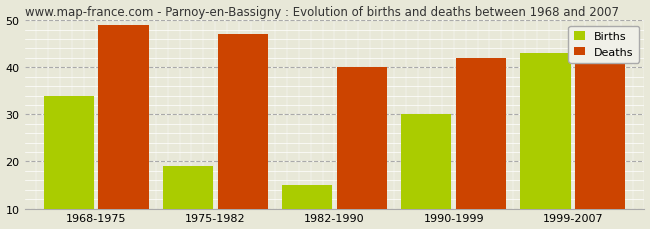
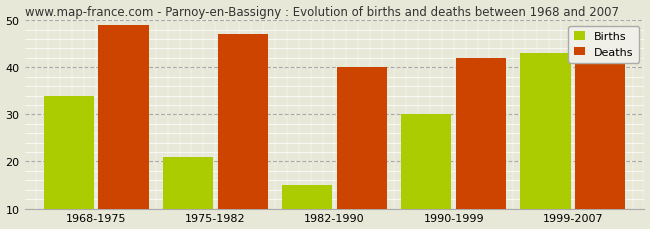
Births/1975-1982: 19 -> 21
